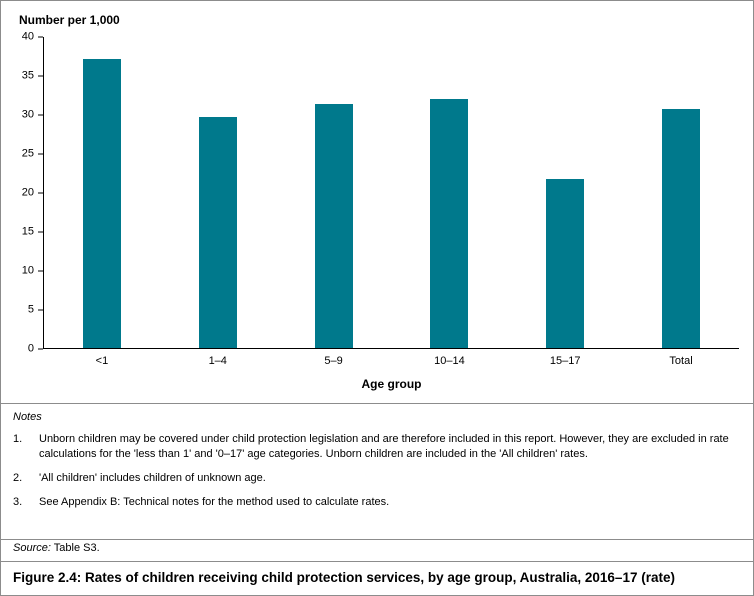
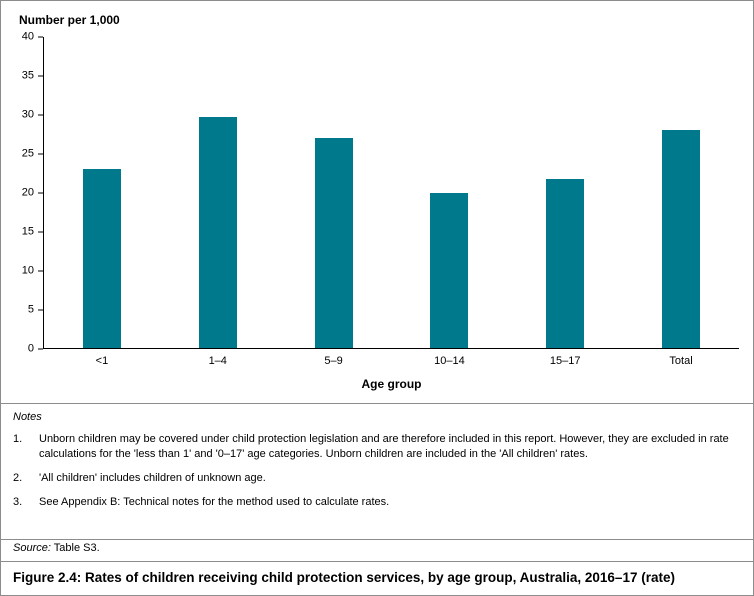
<1: 37 -> 23
5–9: 31 -> 27
10–14: 32 -> 20
Total: 31 -> 28
